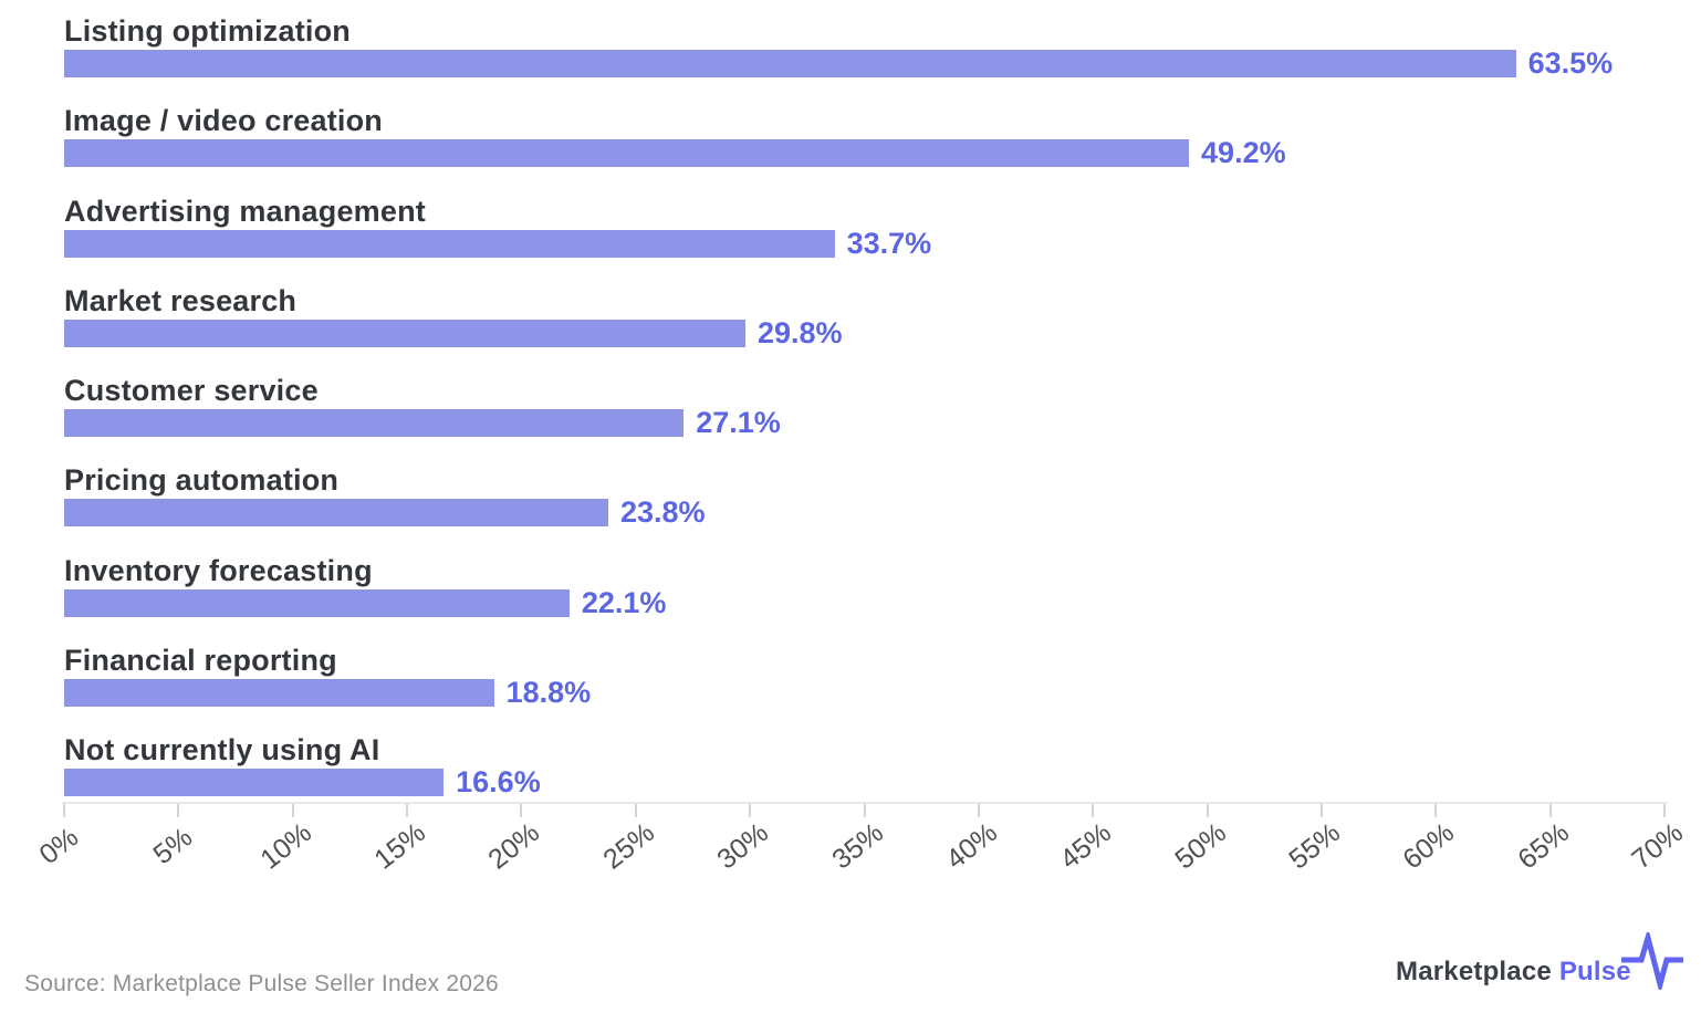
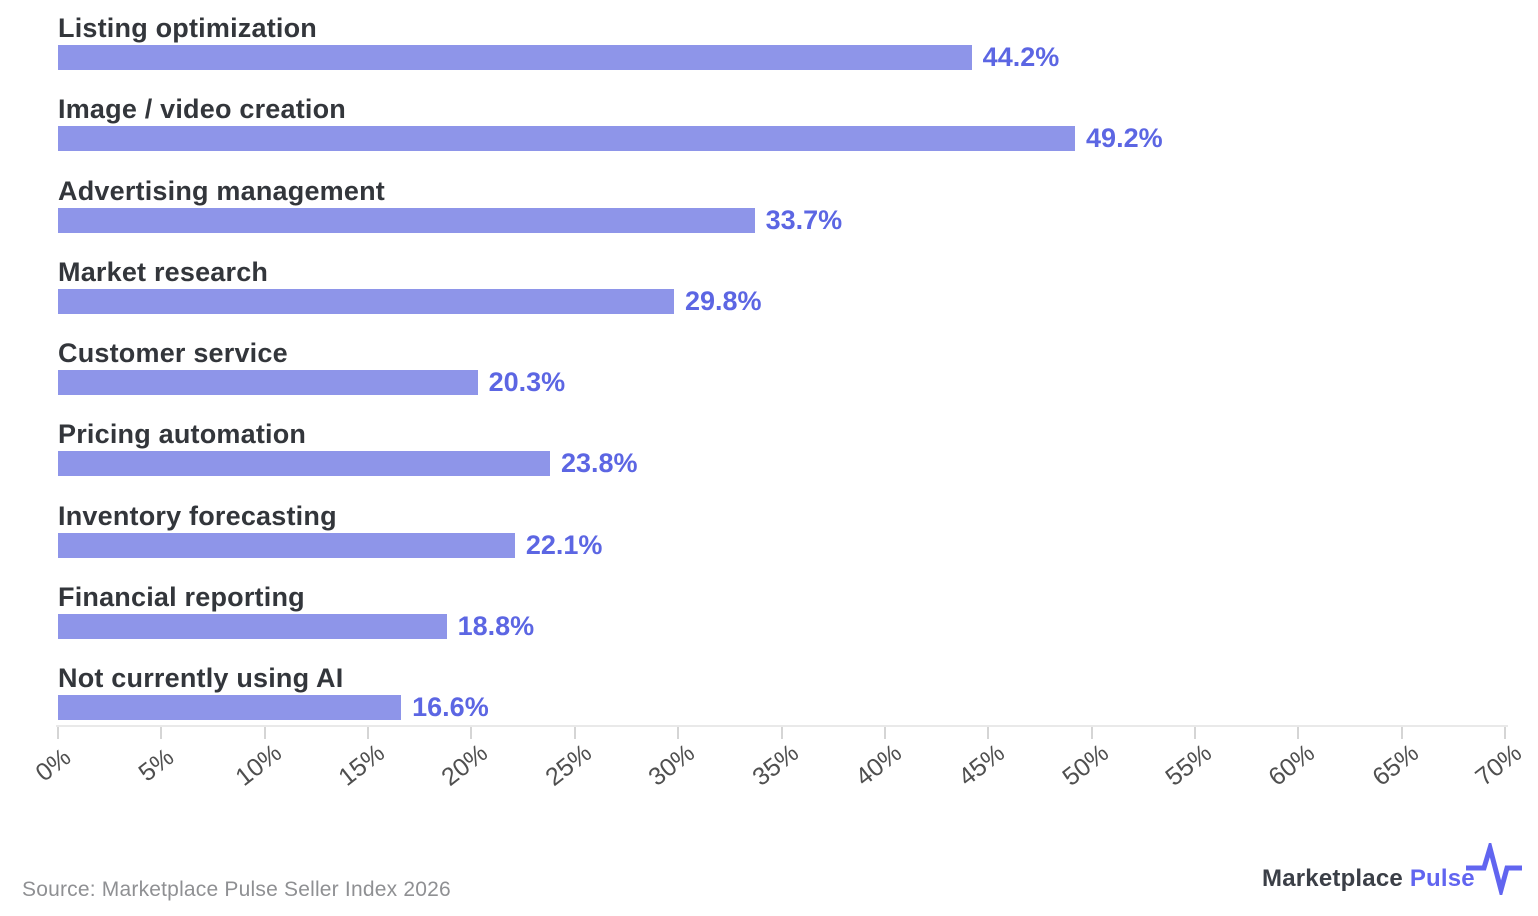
Listing optimization: 63.5% -> 44.2%
Customer service: 27.1% -> 20.3%
